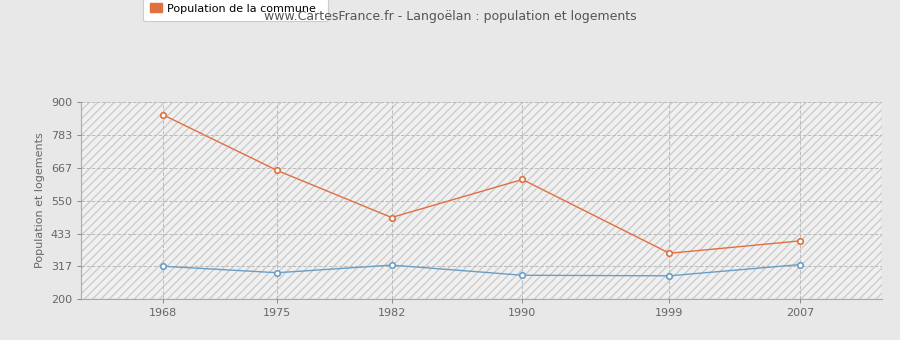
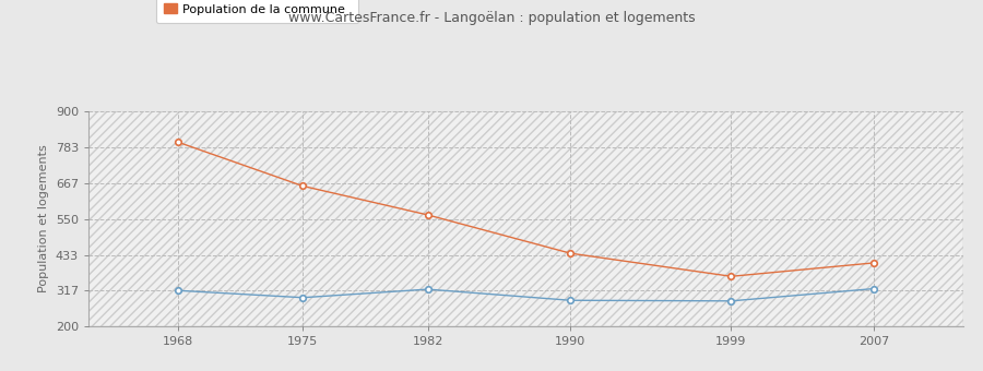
Population de la commune/1968: 855 -> 800
Population de la commune/1982: 490 -> 563
Population de la commune/1990: 625 -> 438
